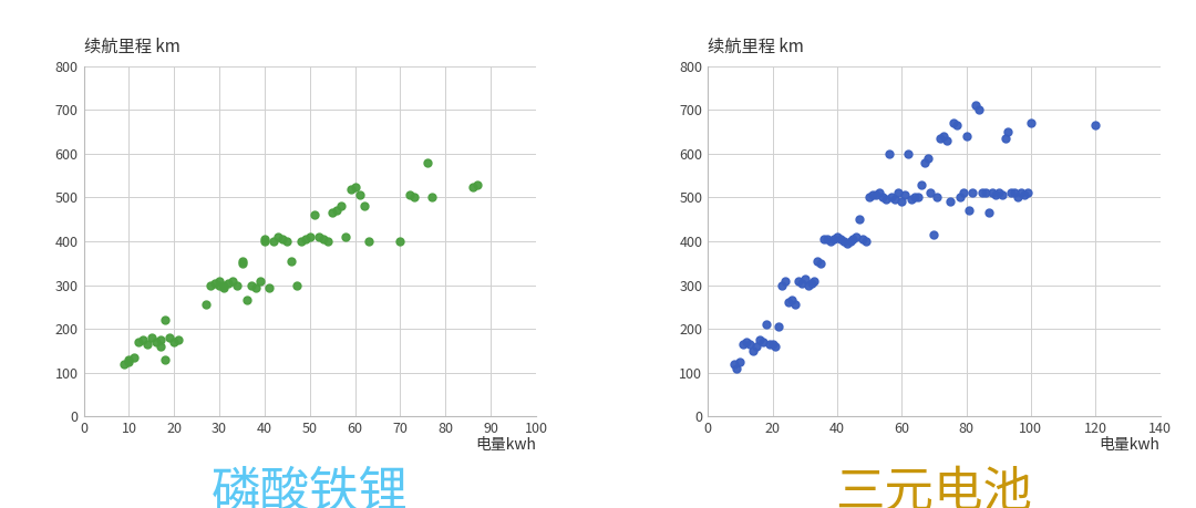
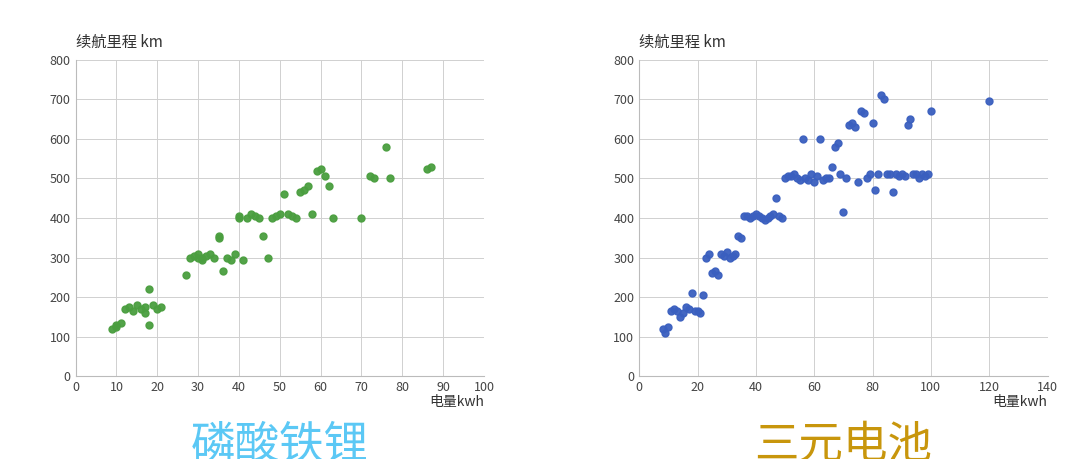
120: 665 -> 695
